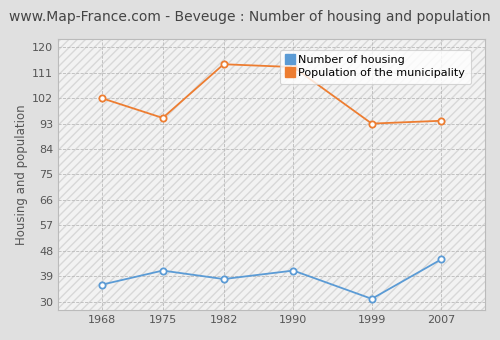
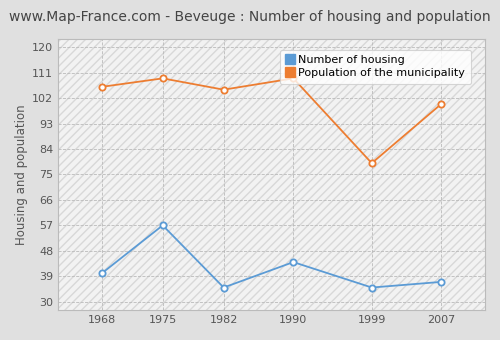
Number of housing/1968: 36 -> 40
Population of the municipality/1968: 102 -> 106
Number of housing/1975: 41 -> 57
Population of the municipality/1975: 95 -> 109
Number of housing/1982: 38 -> 35
Population of the municipality/1982: 114 -> 105
Number of housing/1990: 41 -> 44
Population of the municipality/1990: 113 -> 109
Number of housing/1999: 31 -> 35
Population of the municipality/1999: 93 -> 79
Number of housing/2007: 45 -> 37
Population of the municipality/2007: 94 -> 100
